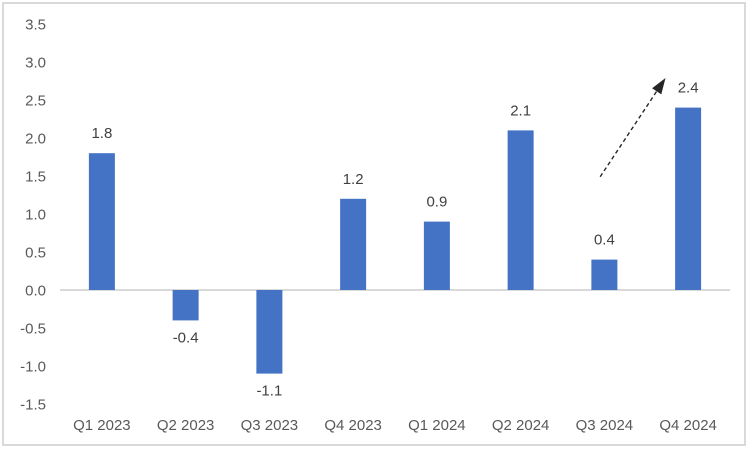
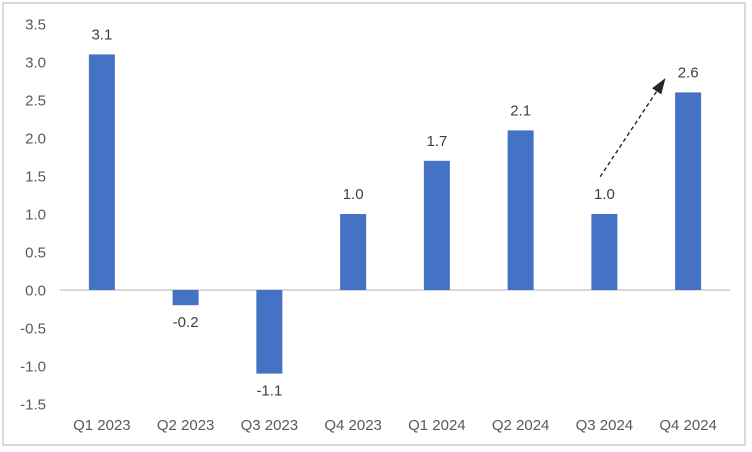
Q1 2023: 1.8 -> 3.1
Q2 2023: -0.4 -> -0.2
Q4 2023: 1.2 -> 1.0
Q1 2024: 0.9 -> 1.7
Q3 2024: 0.4 -> 1.0
Q4 2024: 2.4 -> 2.6
